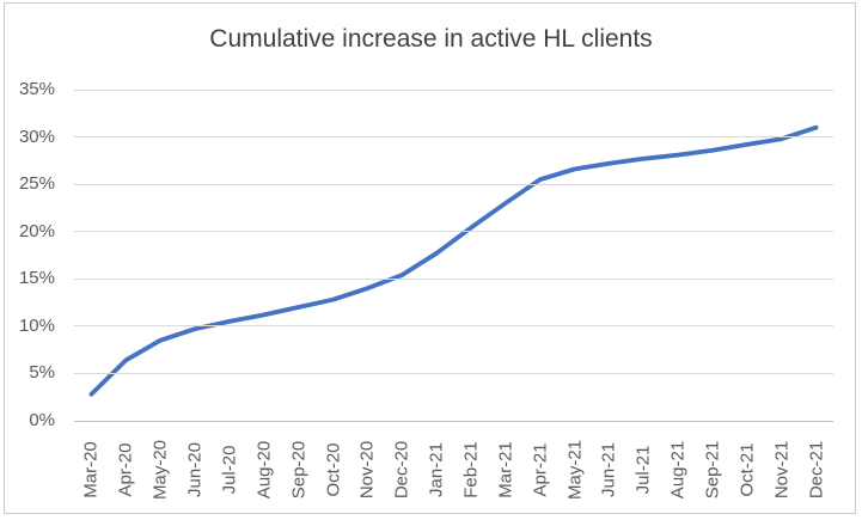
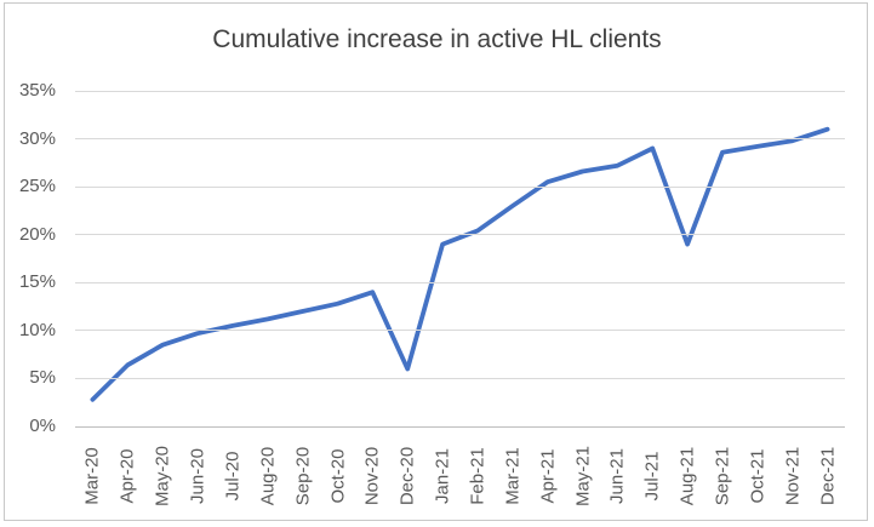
Dec-20: 15% -> 6%
Jan-21: 18% -> 19%
Jul-21: 28% -> 29%
Aug-21: 28% -> 19%
